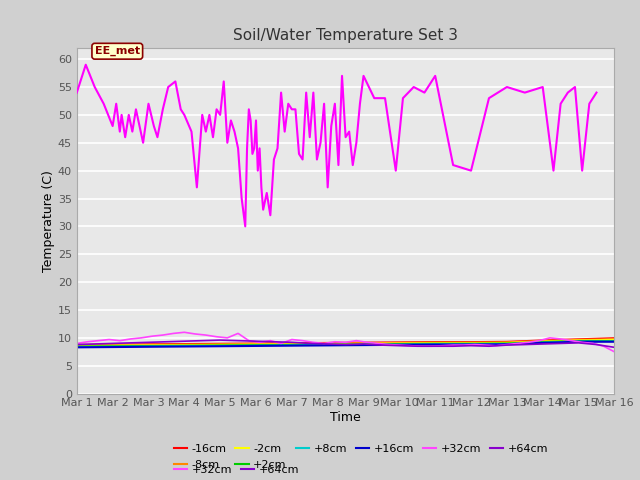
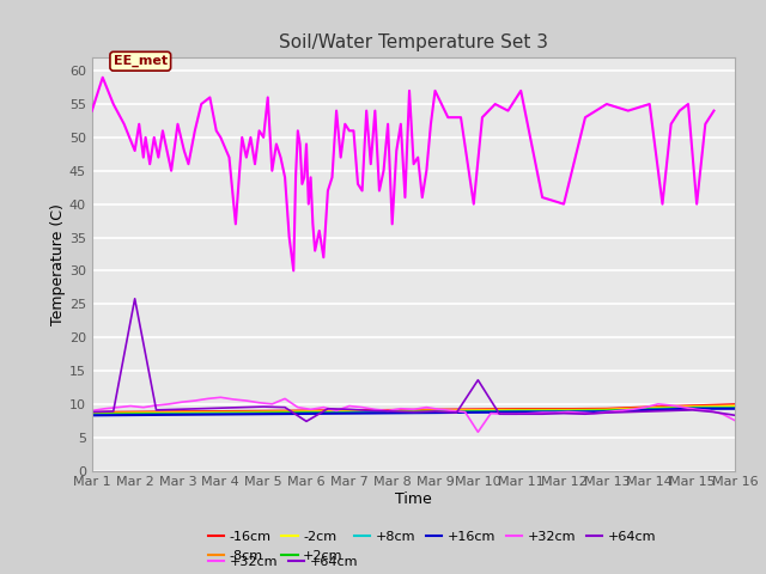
+64cm/Mar 2: 9.0 -> 25.8
+64cm/Mar 6: 9.4 -> 7.4
+32cm/Mar 10: 8.7 -> 5.8
+64cm/Mar 10: 8.6 -> 13.6
